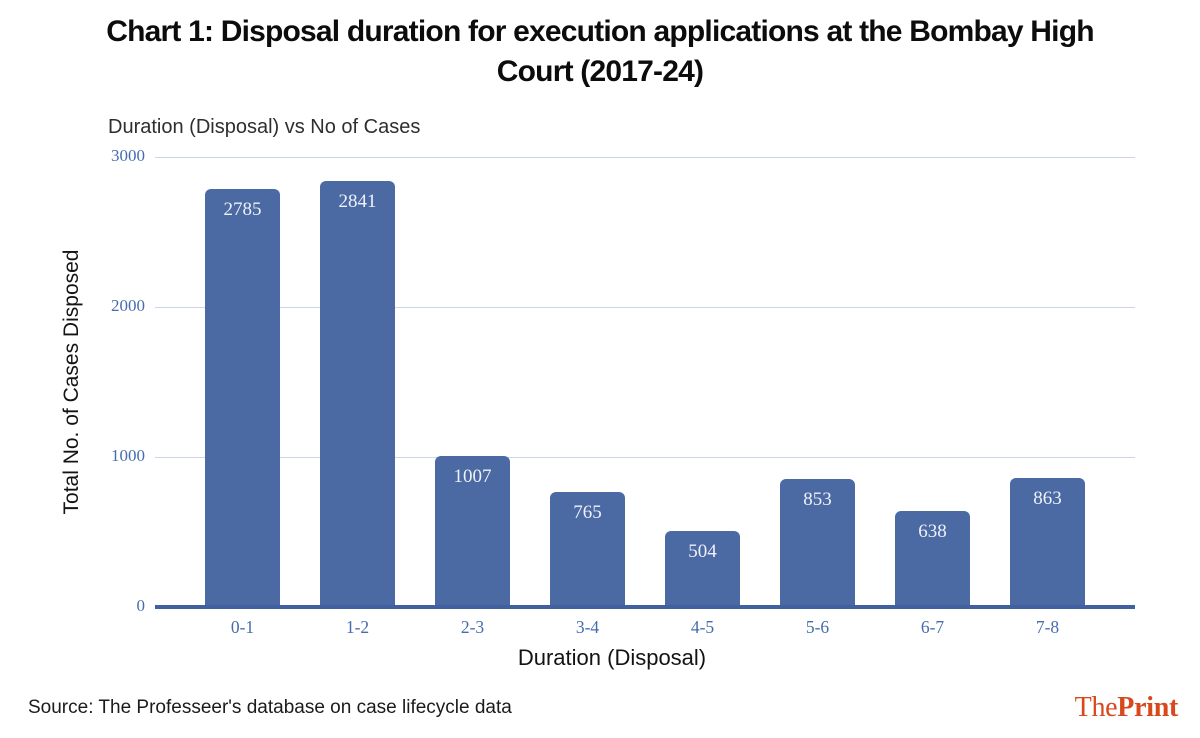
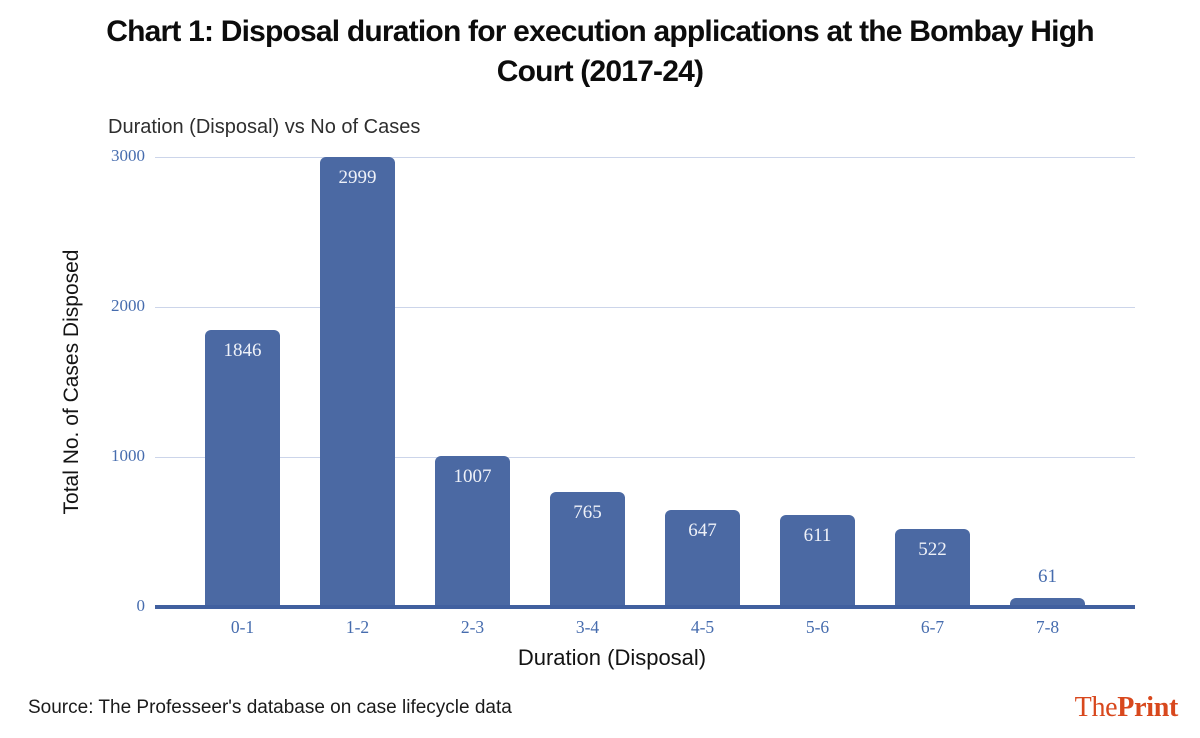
0-1: 2785 -> 1846
1-2: 2841 -> 2999
4-5: 504 -> 647
5-6: 853 -> 611
6-7: 638 -> 522
7-8: 863 -> 61
